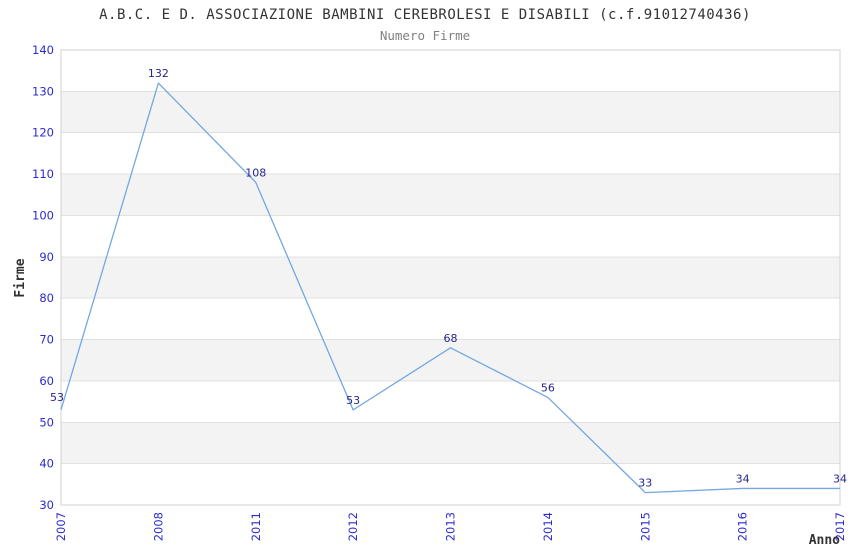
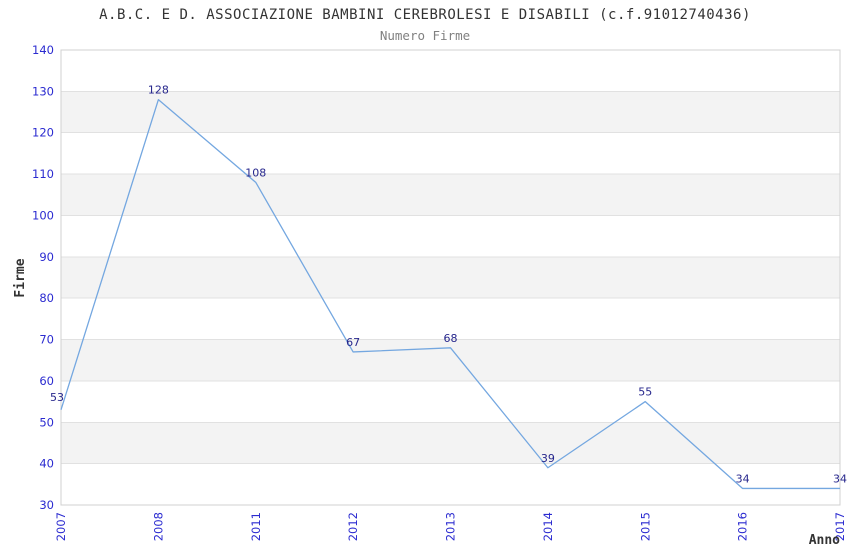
2008: 132 -> 128
2012: 53 -> 67
2014: 56 -> 39
2015: 33 -> 55
